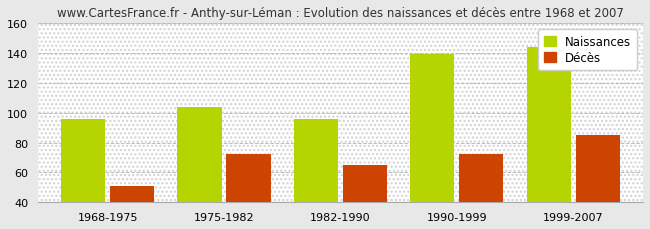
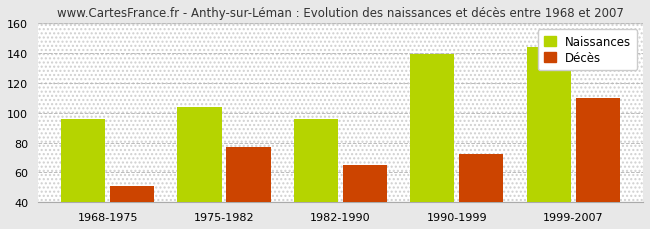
Décès/1975-1982: 72 -> 77
Décès/1999-2007: 85 -> 110
